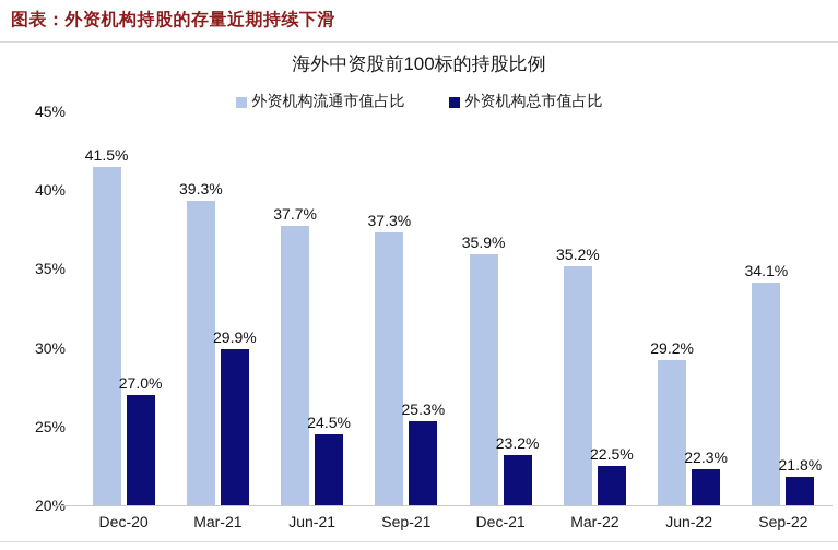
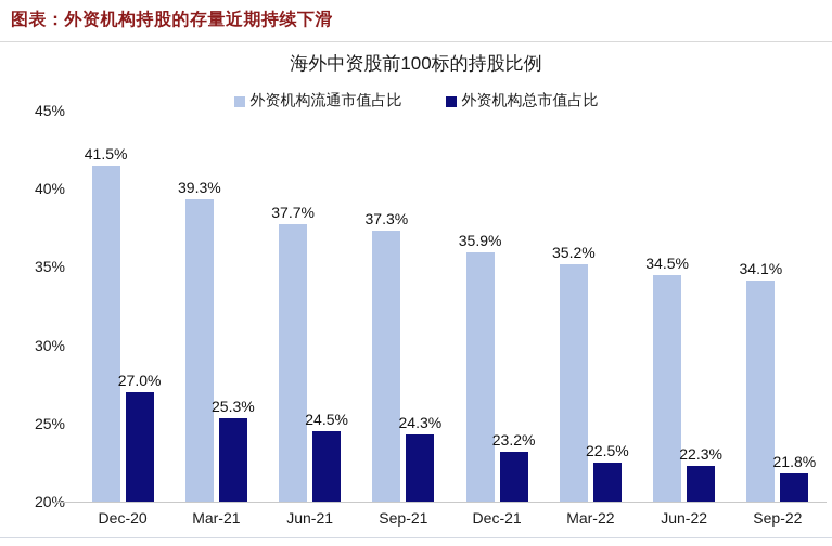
外资机构总市值占比/Mar-21: 29.9% -> 25.3%
外资机构总市值占比/Sep-21: 25.3% -> 24.3%
外资机构流通市值占比/Jun-22: 29.2% -> 34.5%
